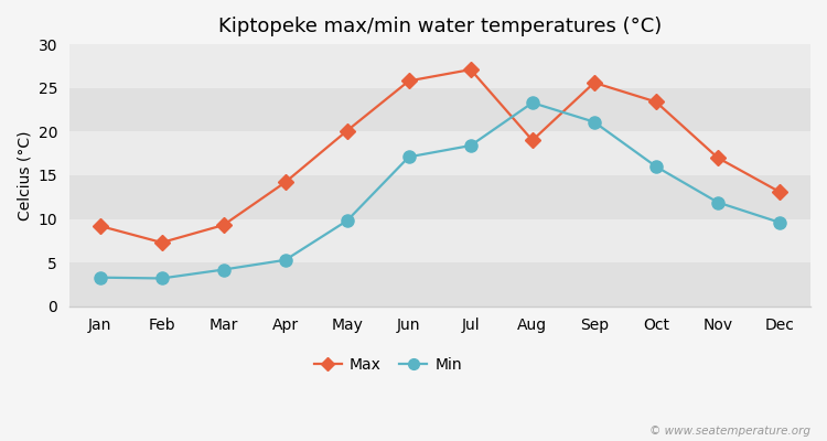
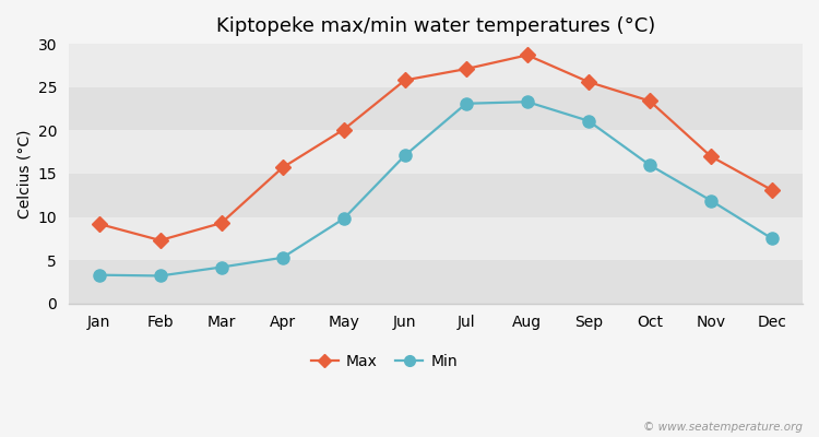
Max/Apr: 14.2 -> 15.7
Min/Jul: 18.4 -> 23.1
Max/Aug: 19.0 -> 28.7
Min/Dec: 9.6 -> 7.5
